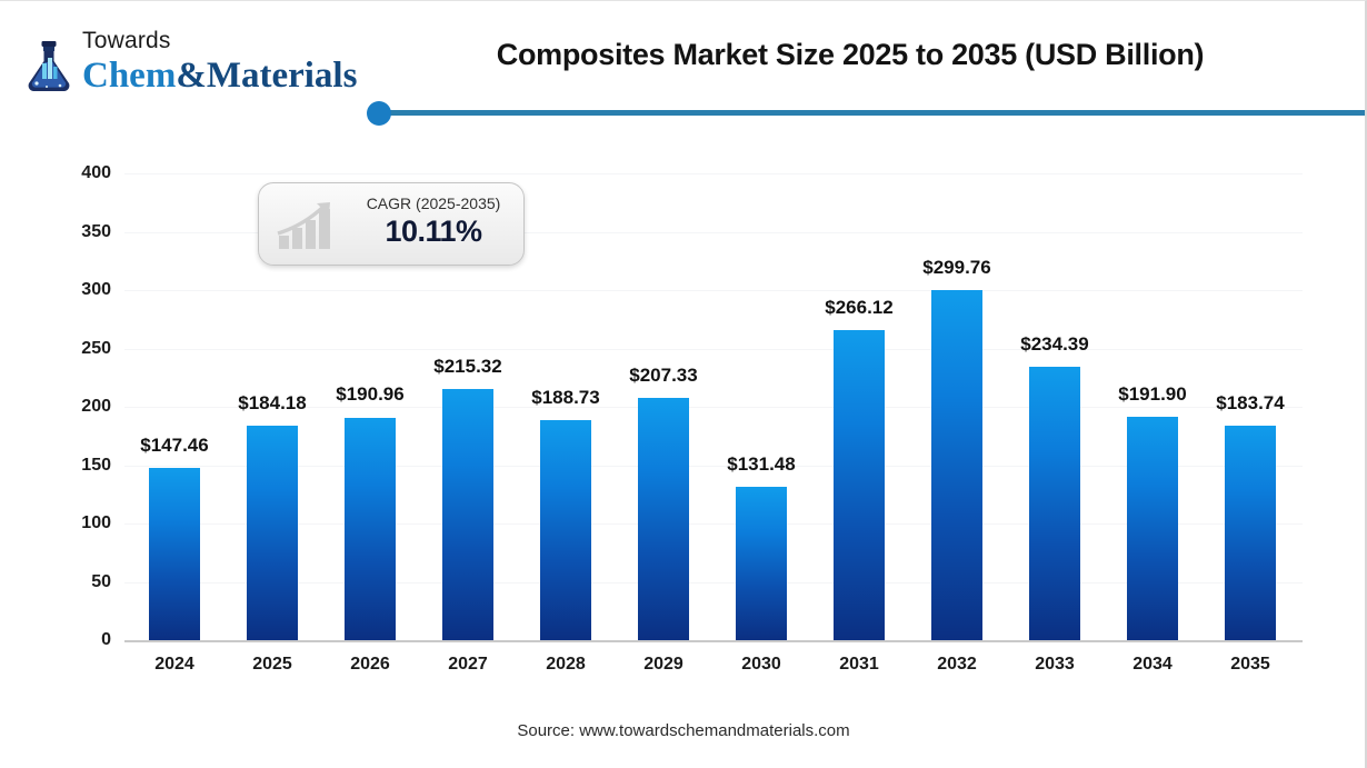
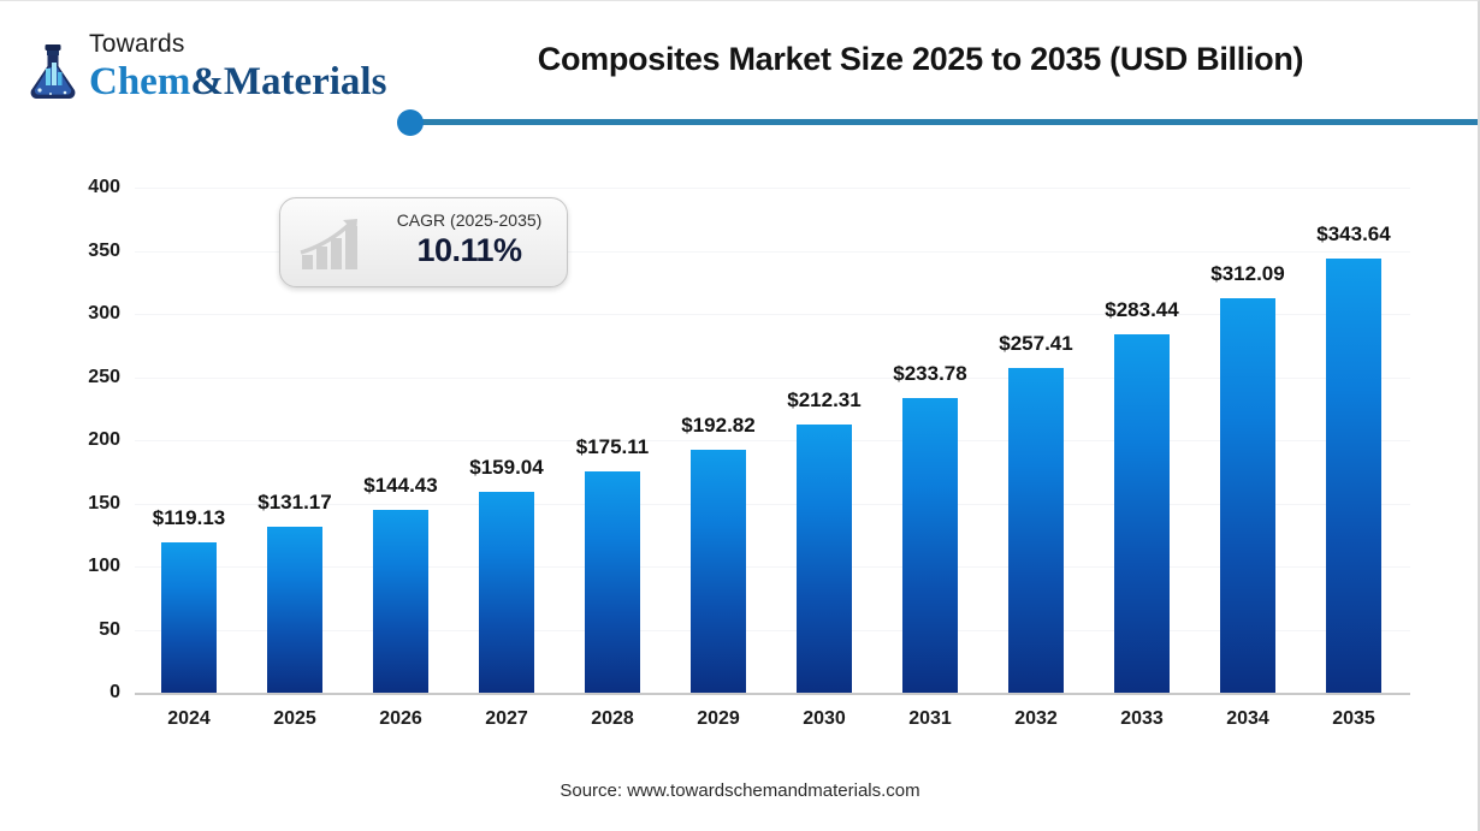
2024: $147.46 -> $119.13
2025: $184.18 -> $131.17
2026: $190.96 -> $144.43
2027: $215.32 -> $159.04
2028: $188.73 -> $175.11
2029: $207.33 -> $192.82
2030: $131.48 -> $212.31
2031: $266.12 -> $233.78
2032: $299.76 -> $257.41
2033: $234.39 -> $283.44
2034: $191.90 -> $312.09
2035: $183.74 -> $343.64
